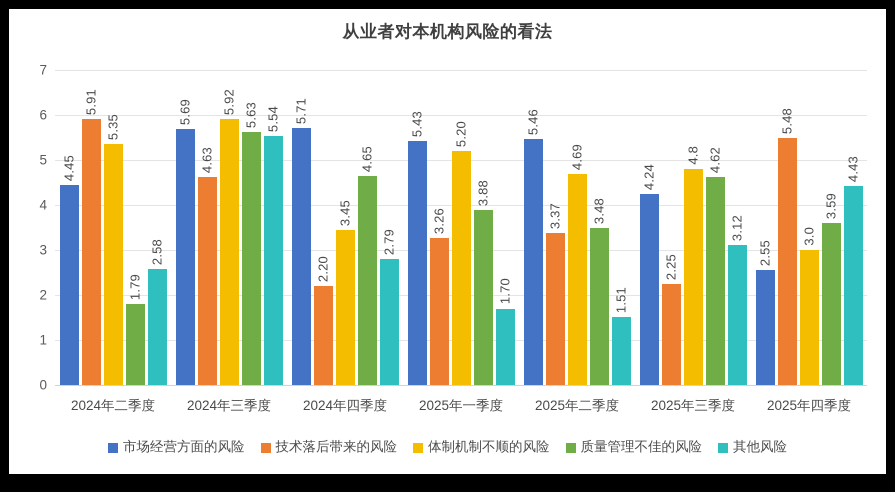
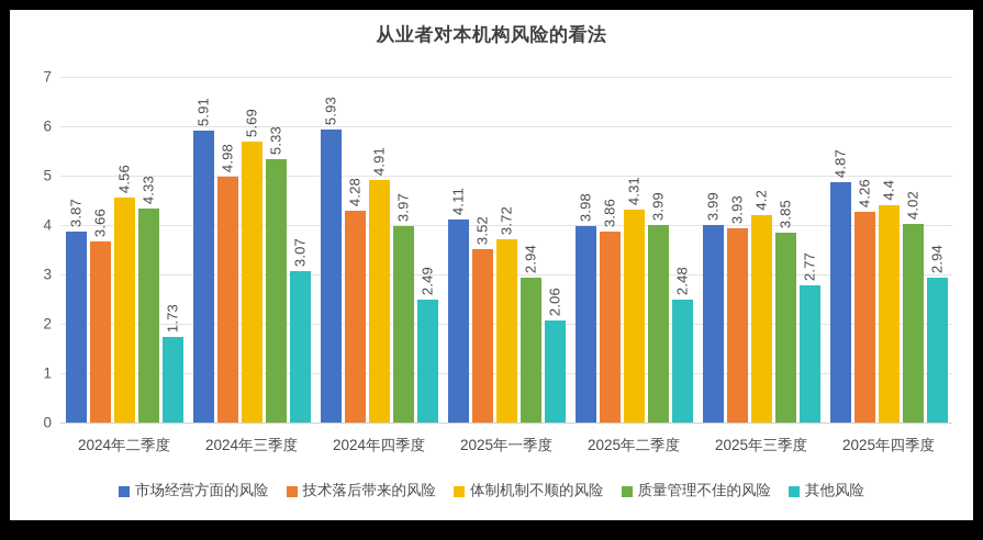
市场经营方面的风险/2024年二季度: 4.45 -> 3.87
技术落后带来的风险/2024年二季度: 5.91 -> 3.66
体制机制不顺的风险/2024年二季度: 5.35 -> 4.56
质量管理不佳的风险/2024年二季度: 1.79 -> 4.33
其他风险/2024年二季度: 2.58 -> 1.73
市场经营方面的风险/2024年三季度: 5.69 -> 5.91
技术落后带来的风险/2024年三季度: 4.63 -> 4.98
体制机制不顺的风险/2024年三季度: 5.92 -> 5.69
质量管理不佳的风险/2024年三季度: 5.63 -> 5.33
其他风险/2024年三季度: 5.54 -> 3.07
市场经营方面的风险/2024年四季度: 5.71 -> 5.93
技术落后带来的风险/2024年四季度: 2.20 -> 4.28
体制机制不顺的风险/2024年四季度: 3.45 -> 4.91
质量管理不佳的风险/2024年四季度: 4.65 -> 3.97
其他风险/2024年四季度: 2.79 -> 2.49
市场经营方面的风险/2025年一季度: 5.43 -> 4.11
技术落后带来的风险/2025年一季度: 3.26 -> 3.52
体制机制不顺的风险/2025年一季度: 5.20 -> 3.72
质量管理不佳的风险/2025年一季度: 3.88 -> 2.94
其他风险/2025年一季度: 1.70 -> 2.06
市场经营方面的风险/2025年二季度: 5.46 -> 3.98
技术落后带来的风险/2025年二季度: 3.37 -> 3.86
体制机制不顺的风险/2025年二季度: 4.69 -> 4.31
质量管理不佳的风险/2025年二季度: 3.48 -> 3.99
其他风险/2025年二季度: 1.51 -> 2.48
市场经营方面的风险/2025年三季度: 4.24 -> 3.99
技术落后带来的风险/2025年三季度: 2.25 -> 3.93
体制机制不顺的风险/2025年三季度: 4.8 -> 4.2
质量管理不佳的风险/2025年三季度: 4.62 -> 3.85
其他风险/2025年三季度: 3.12 -> 2.77
市场经营方面的风险/2025年四季度: 2.55 -> 4.87
技术落后带来的风险/2025年四季度: 5.48 -> 4.26
体制机制不顺的风险/2025年四季度: 3.0 -> 4.4
质量管理不佳的风险/2025年四季度: 3.59 -> 4.02
其他风险/2025年四季度: 4.43 -> 2.94
